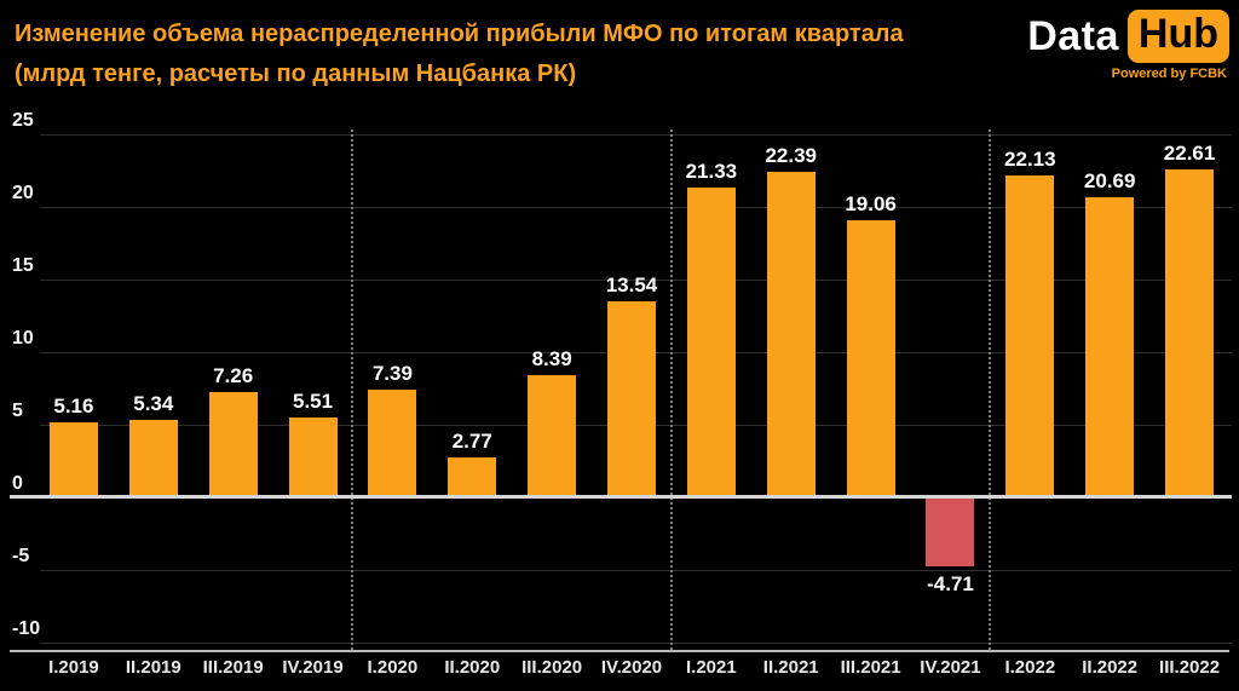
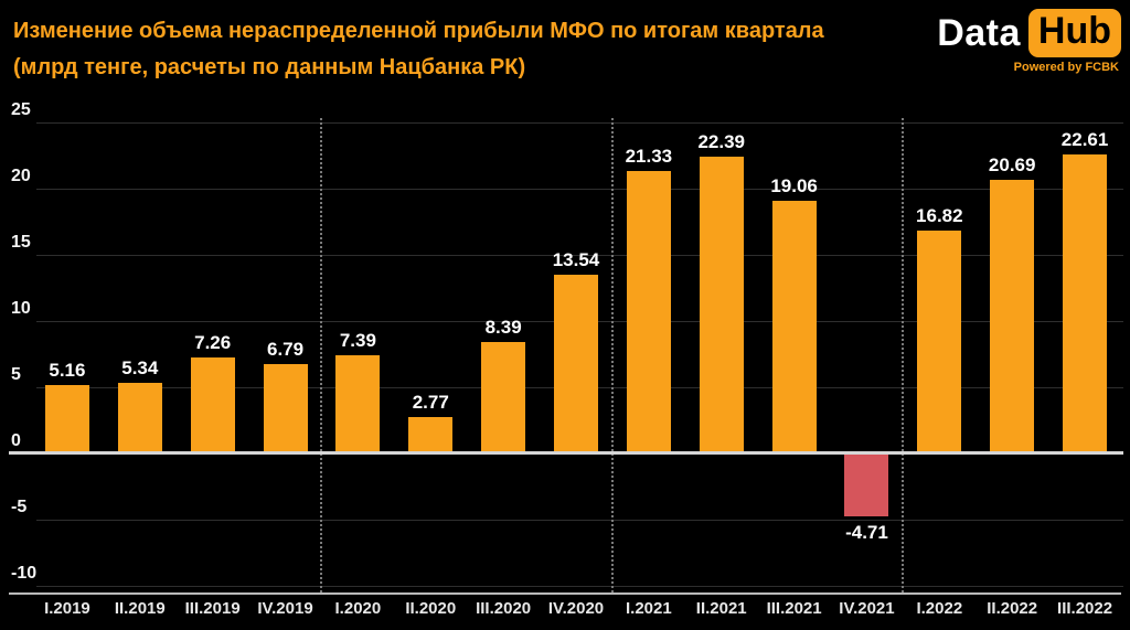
IV.2019: 5.51 -> 6.79
I.2022: 22.13 -> 16.82
